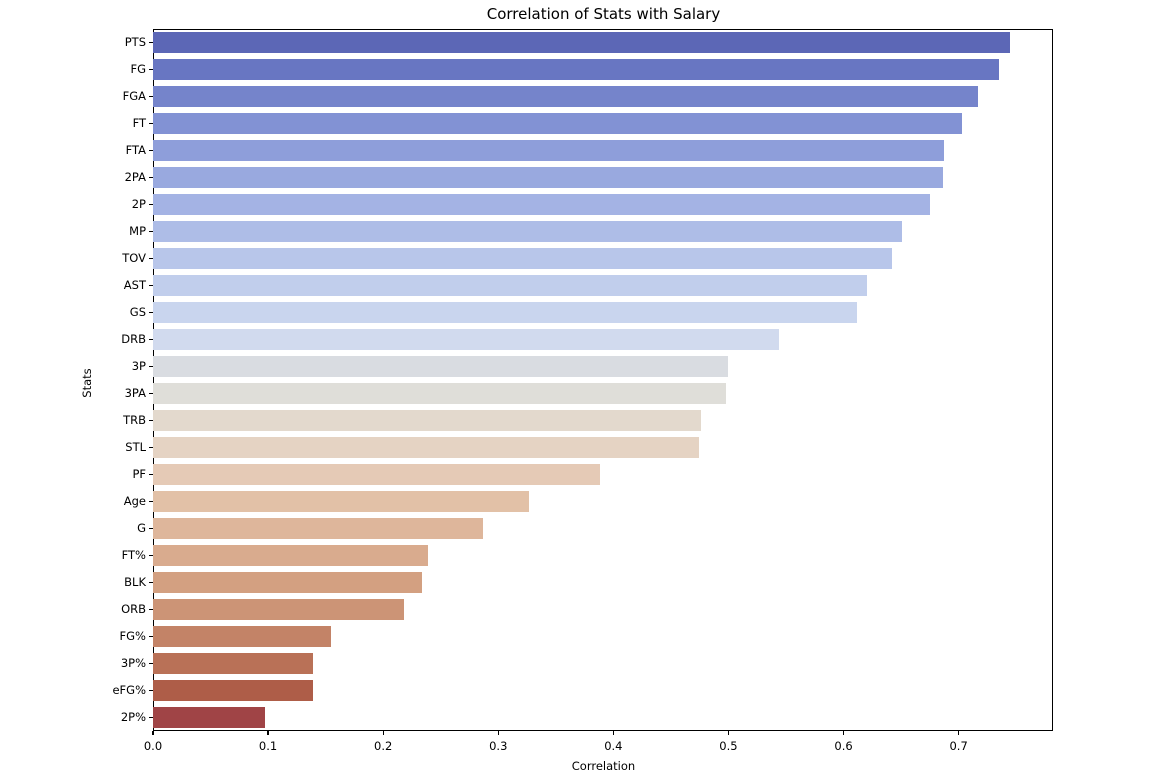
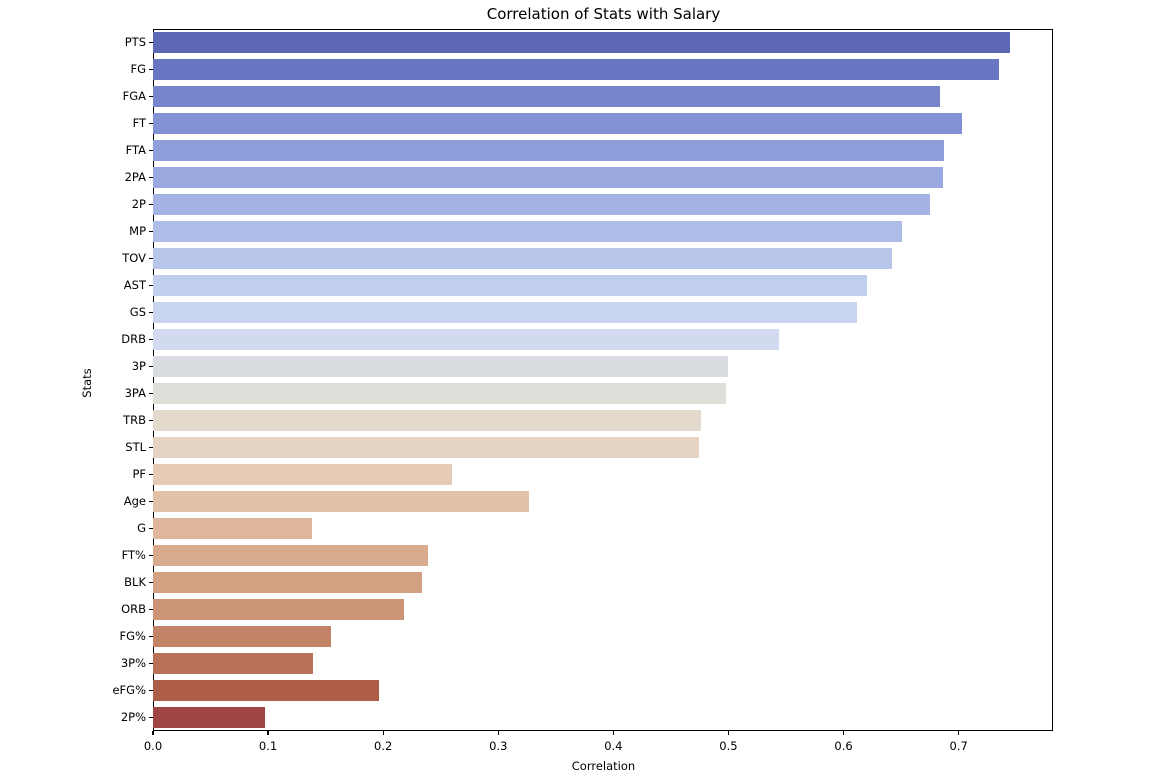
FGA: 0.717 -> 0.684
PF: 0.388 -> 0.260
G: 0.287 -> 0.138
eFG%: 0.139 -> 0.196
